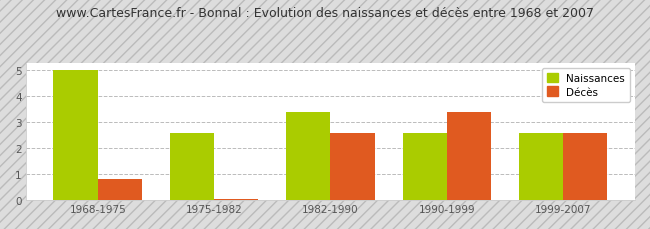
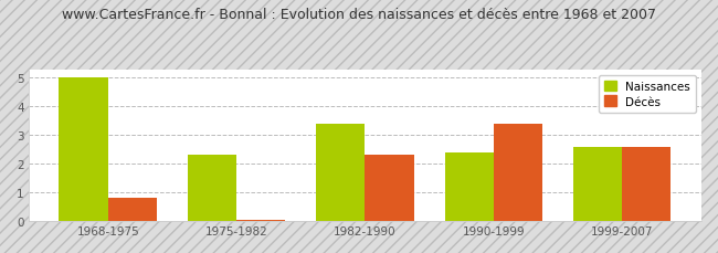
Naissances/1975-1982: 2.6 -> 2.3
Décès/1982-1990: 2.60 -> 2.30
Naissances/1990-1999: 2.6 -> 2.4
